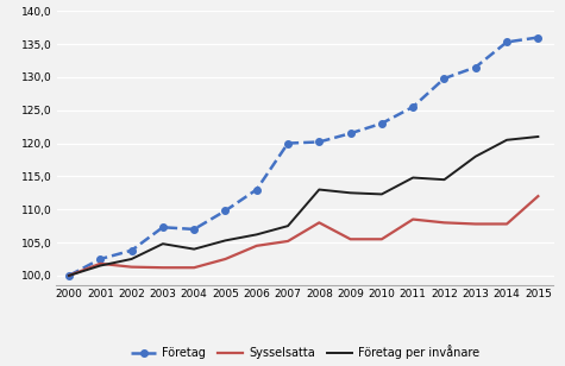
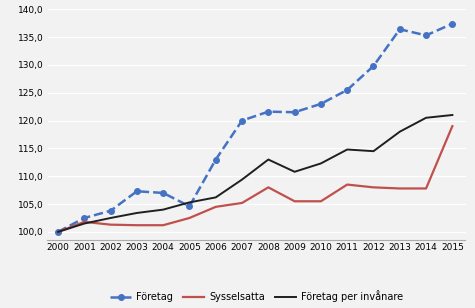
Företag per invånare/2003: 104,8 -> 103,4
Företag/2005: 109,8 -> 104,6
Företag per invånare/2007: 107,5 -> 109,4
Företag/2008: 120,2 -> 121,6
Företag per invånare/2009: 112,5 -> 110,8
Företag/2013: 131,5 -> 136,4
Företag/2015: 136,0 -> 137,4
Sysselsatta/2015: 112,0 -> 119,0
